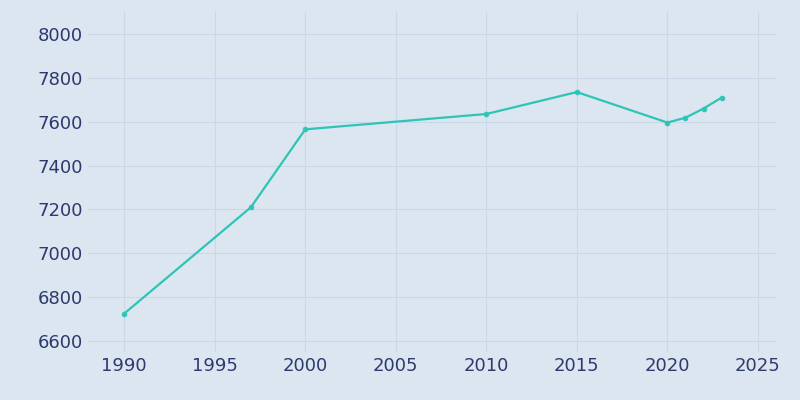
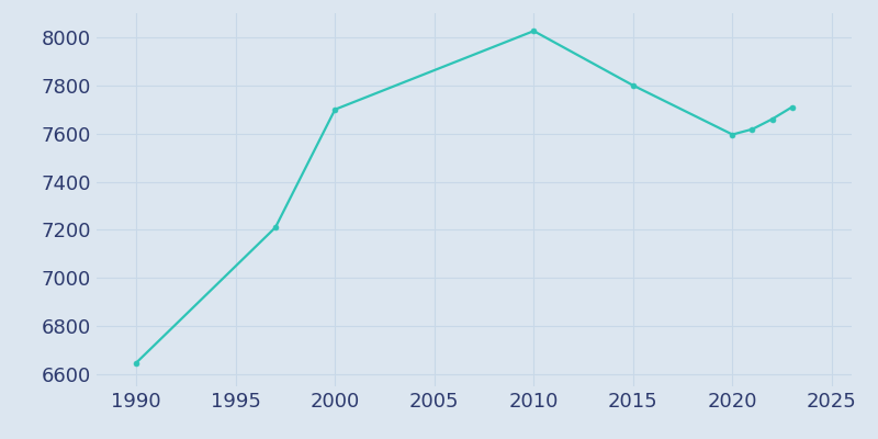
1990: 6725 -> 6648
2000: 7565 -> 7700
2010: 7635 -> 8026
2015: 7735 -> 7800
